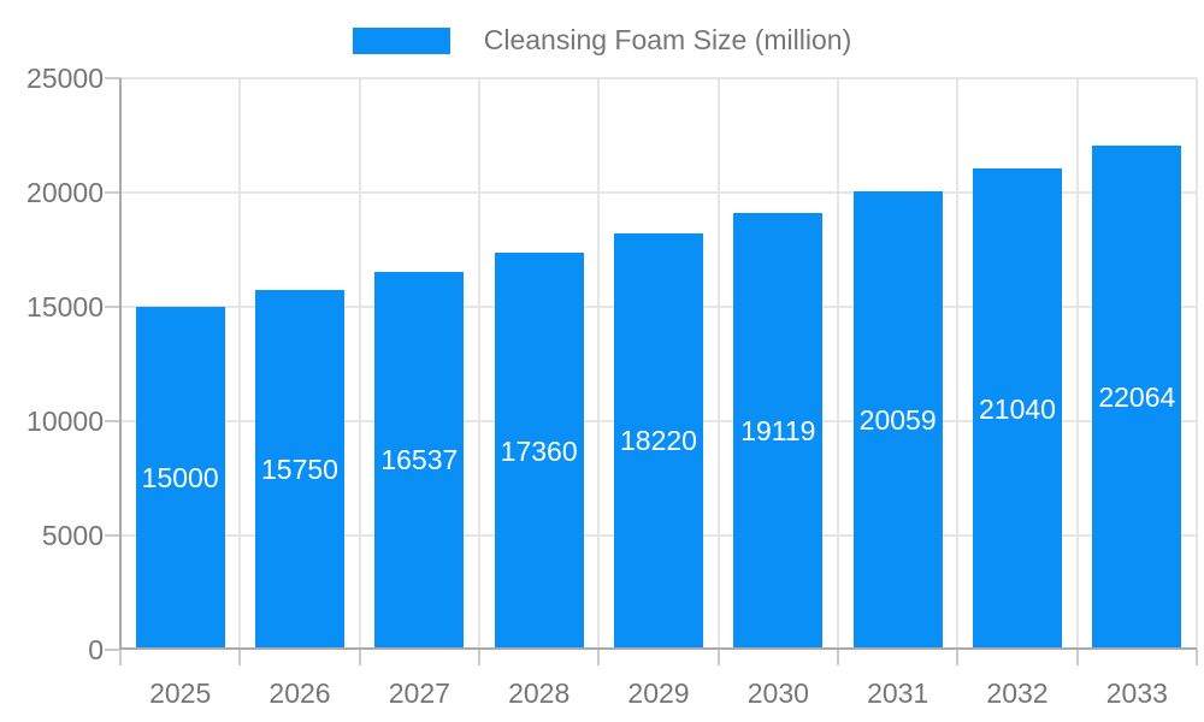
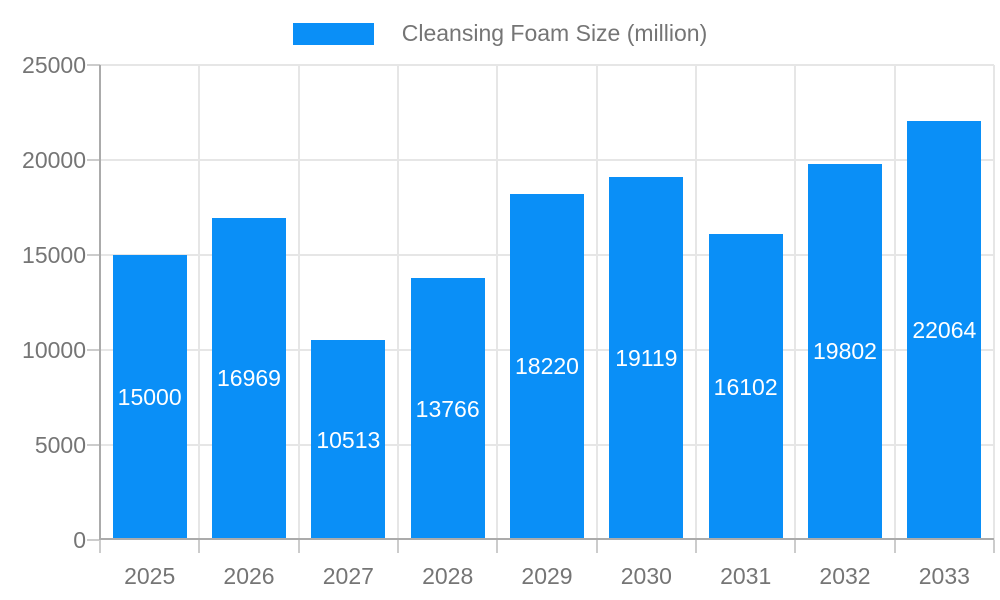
2026: 15750 -> 16969
2027: 16537 -> 10513
2028: 17360 -> 13766
2031: 20059 -> 16102
2032: 21040 -> 19802
